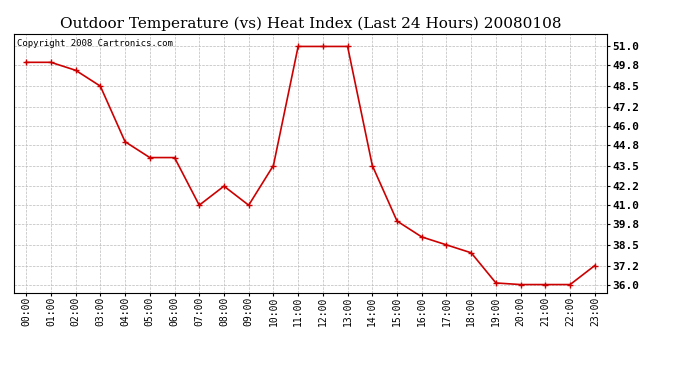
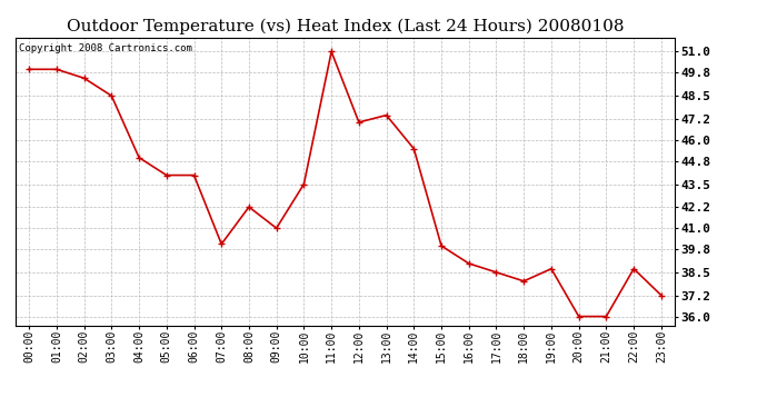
07:00: 41.0 -> 40.1
12:00: 51.0 -> 47.0
13:00: 51.0 -> 47.4
14:00: 43.5 -> 45.5
19:00: 36.1 -> 38.7
22:00: 36.0 -> 38.7
